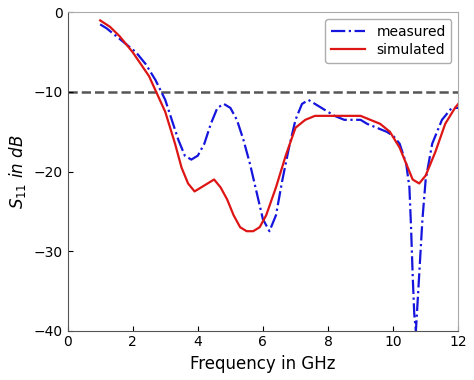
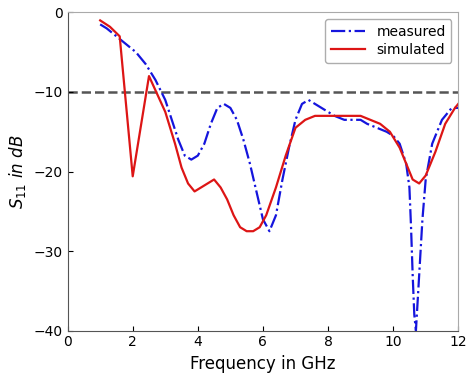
simulated/2: -5.0 -> -20.6
